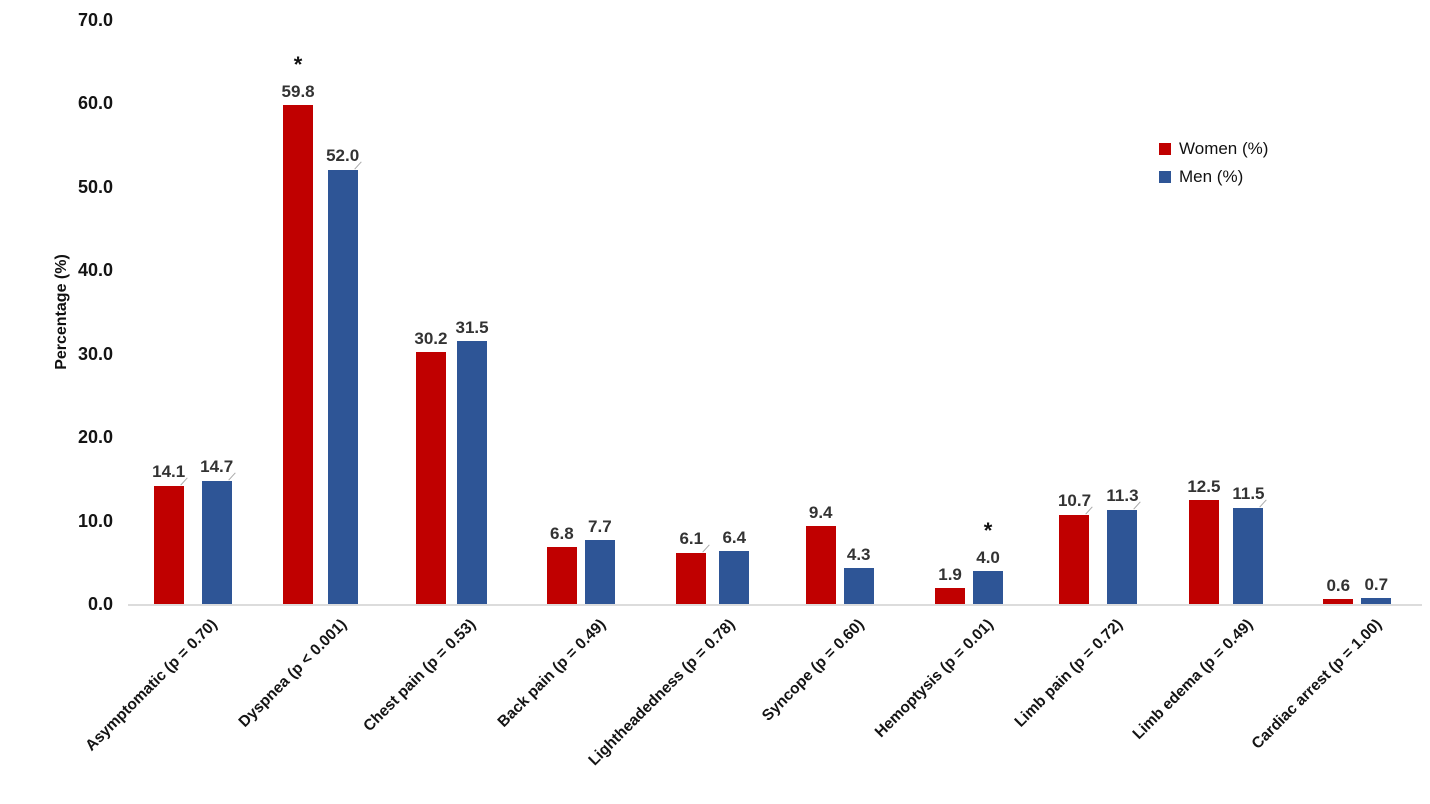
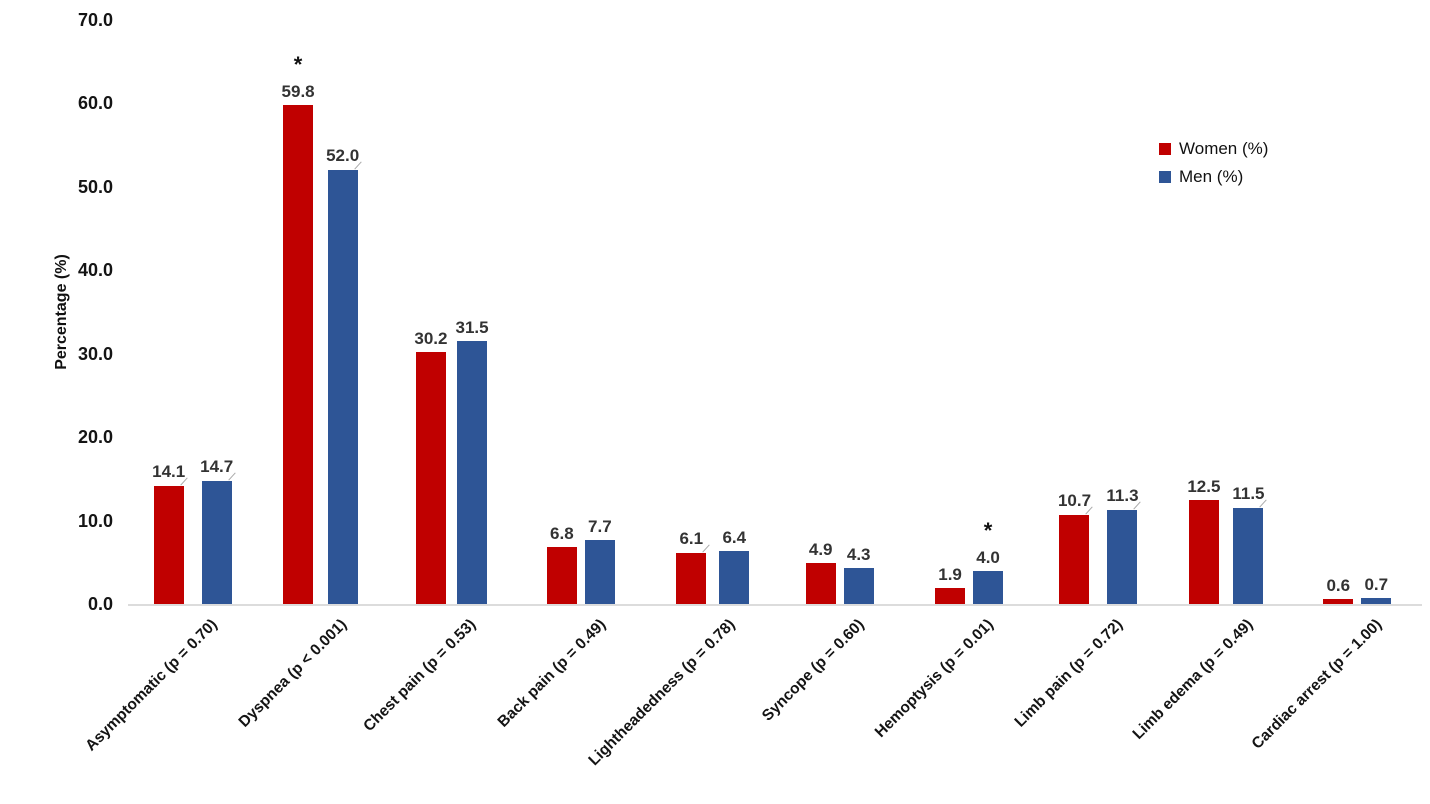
Women (%)/Syncope (p = 0.60): 9.4 -> 4.9
